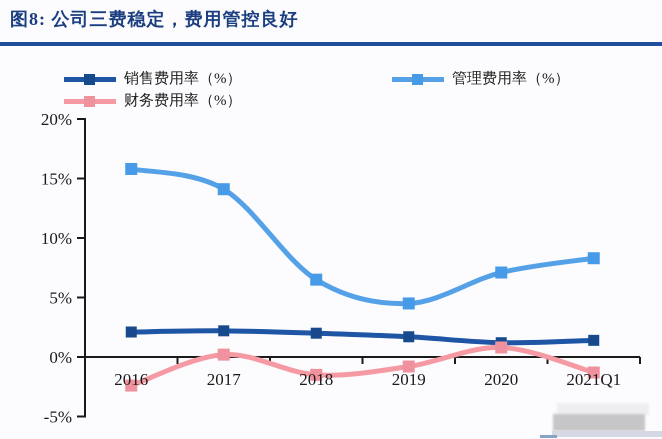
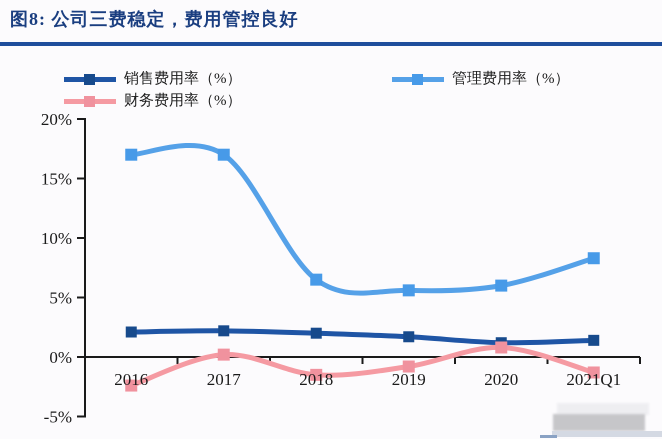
管理费用率（%）/2016: 15.8% -> 17.0%
管理费用率（%）/2017: 14.1% -> 17.0%
管理费用率（%）/2019: 4.5% -> 5.6%
管理费用率（%）/2020: 7.1% -> 6.0%
